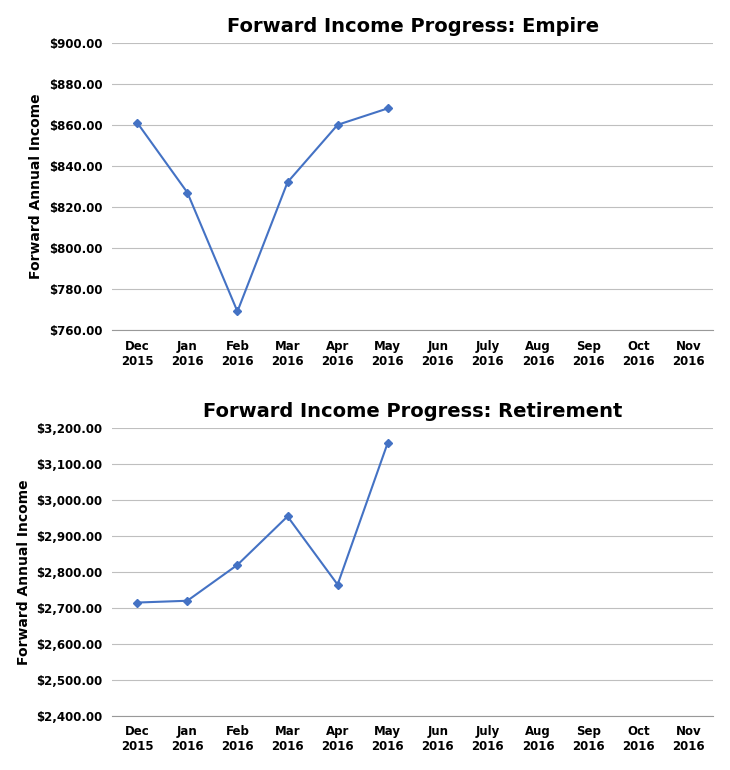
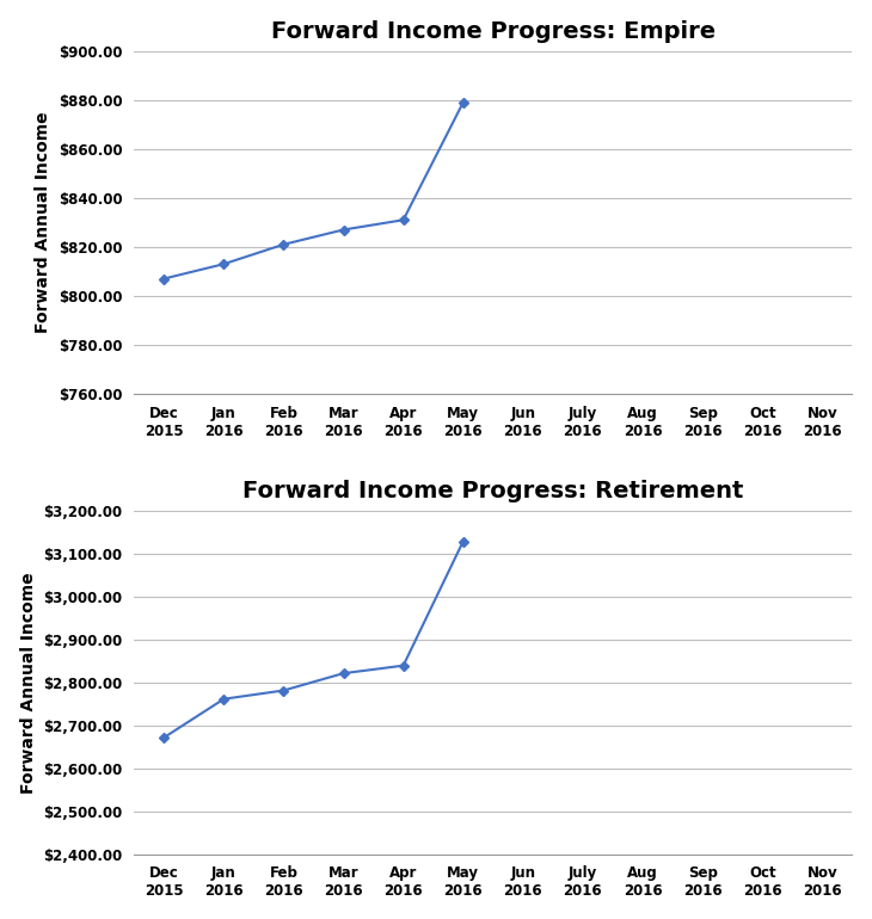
Forward Income Progress: Empire/Dec 2015: $861 -> $807
Forward Income Progress: Empire/Jan 2016: $827 -> $813
Forward Income Progress: Empire/Feb 2016: $769 -> $821
Forward Income Progress: Empire/Mar 2016: $832 -> $827
Forward Income Progress: Empire/Apr 2016: $860 -> $831
Forward Income Progress: Empire/May 2016: $868 -> $879
Forward Income Progress: Retirement/Dec 2015: $2,715 -> $2,672
Forward Income Progress: Retirement/Jan 2016: $2,720 -> $2,762
Forward Income Progress: Retirement/Feb 2016: $2,820 -> $2,782
Forward Income Progress: Retirement/Mar 2016: $2,955 -> $2,822
Forward Income Progress: Retirement/Apr 2016: $2,765 -> $2,840
Forward Income Progress: Retirement/May 2016: $3,160 -> $3,130
